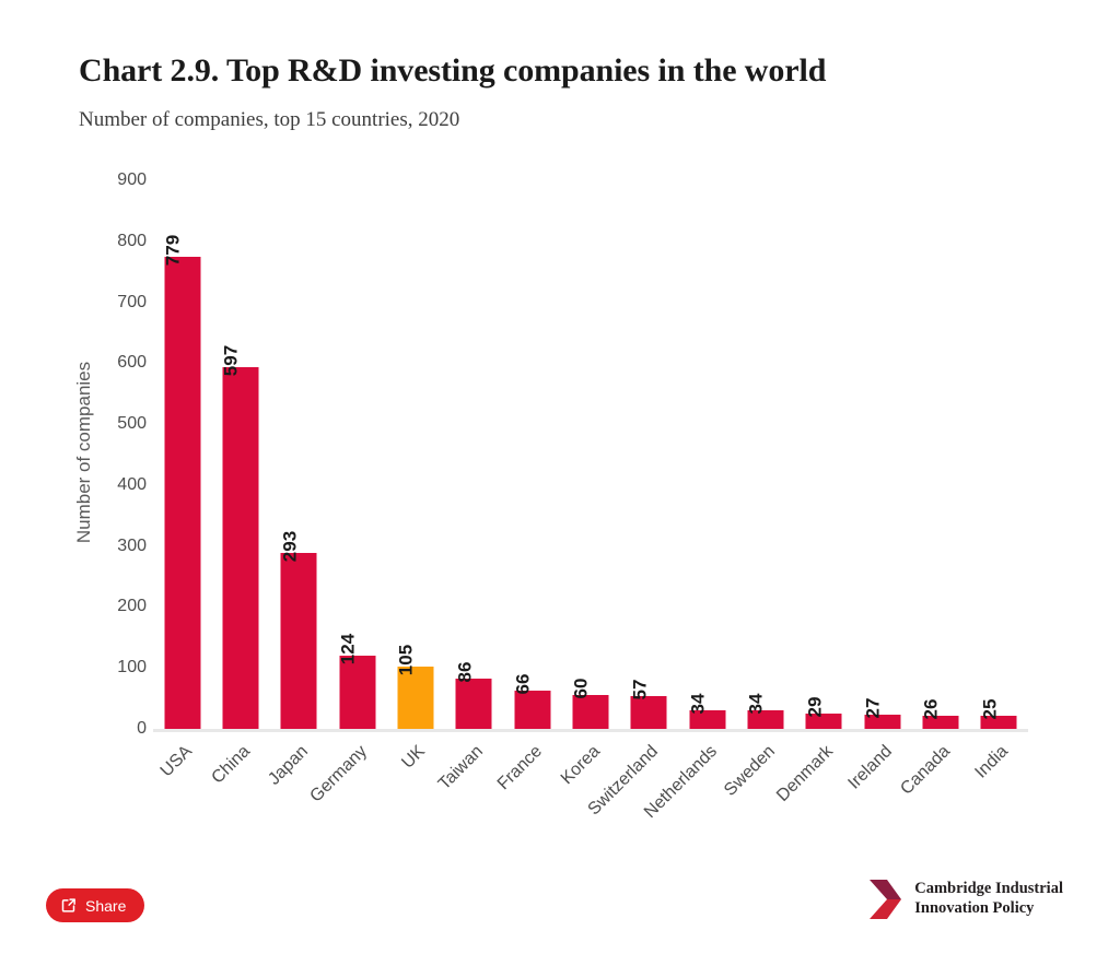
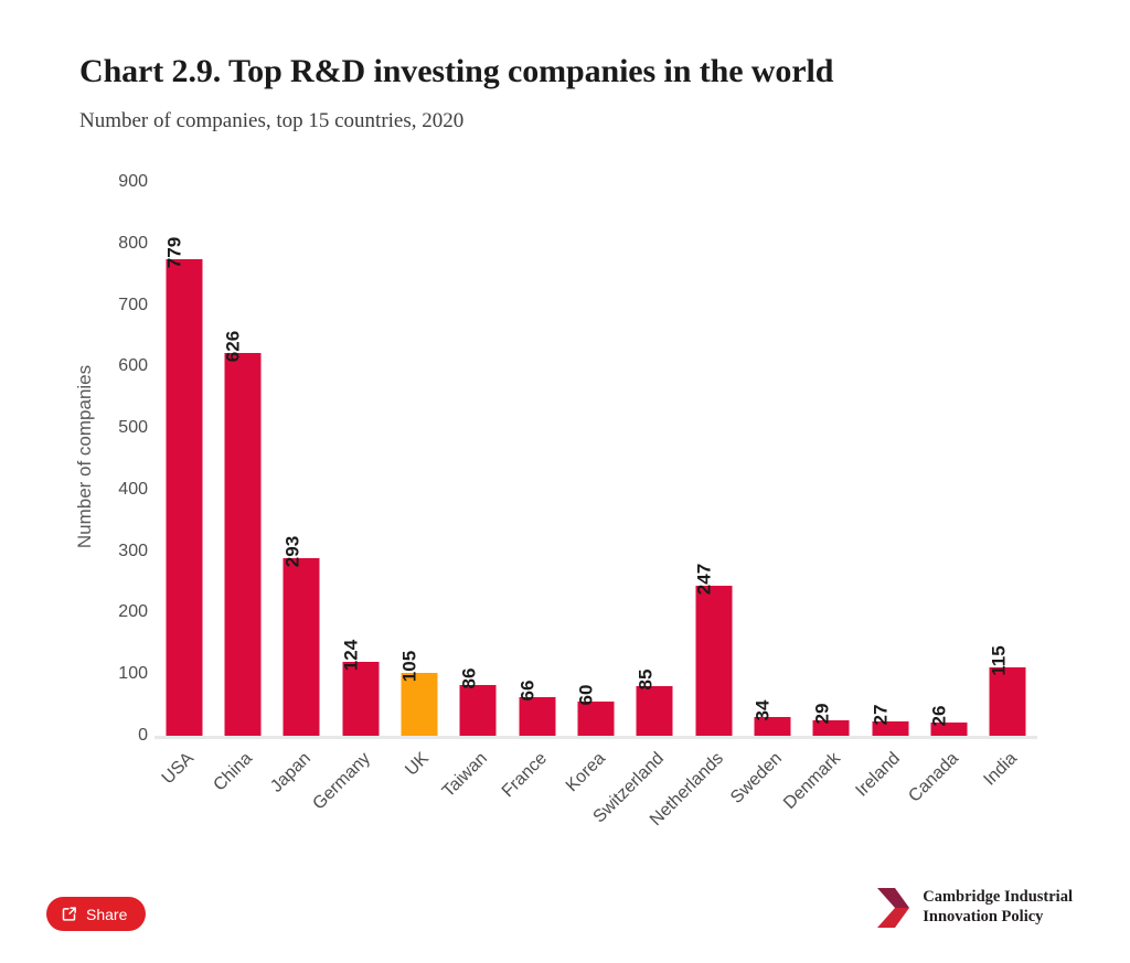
China: 597 -> 626
Switzerland: 57 -> 85
Netherlands: 34 -> 247
India: 25 -> 115
